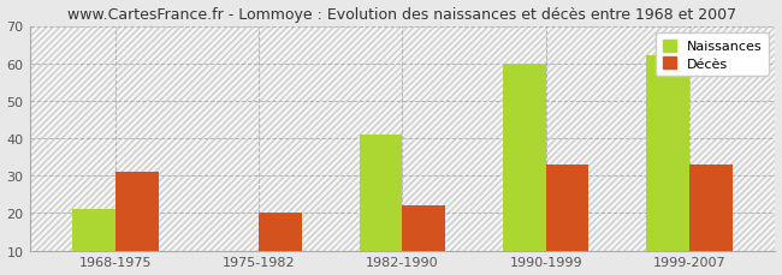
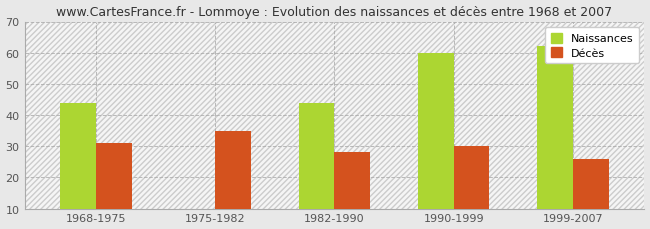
Naissances/1968-1975: 21 -> 44
Décès/1975-1982: 20 -> 35
Naissances/1982-1990: 41 -> 44
Décès/1982-1990: 22 -> 28
Décès/1990-1999: 33 -> 30
Décès/1999-2007: 33 -> 26
